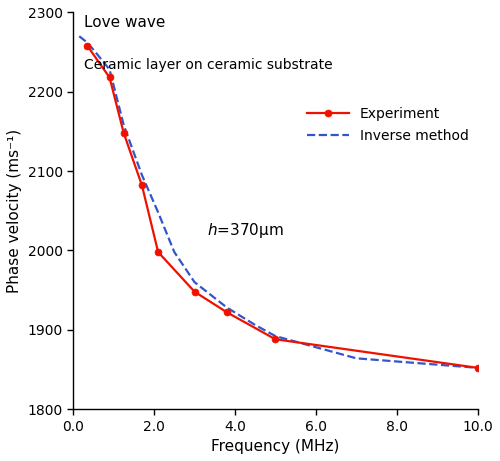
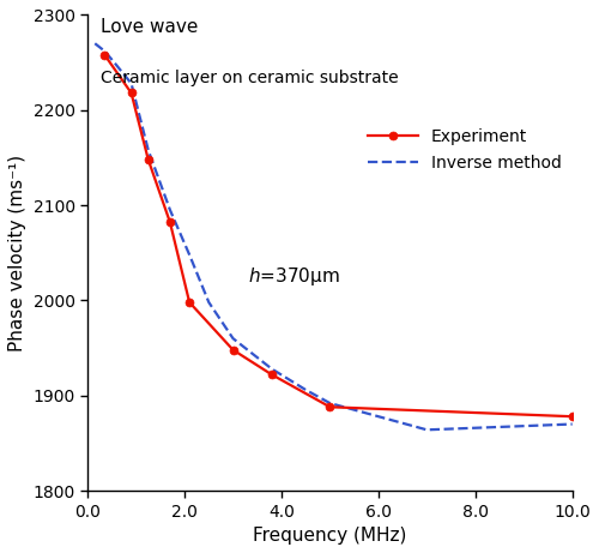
Experiment/10.0: 1852 -> 1878
Inverse method/10.0: 1852 -> 1870
